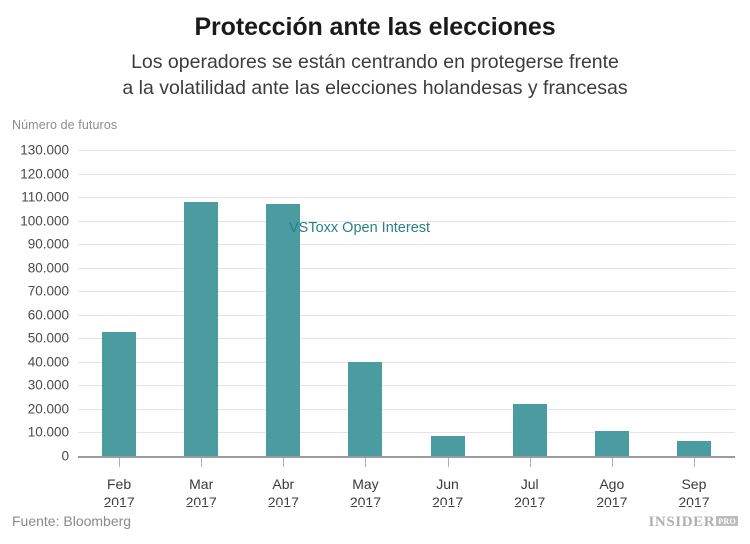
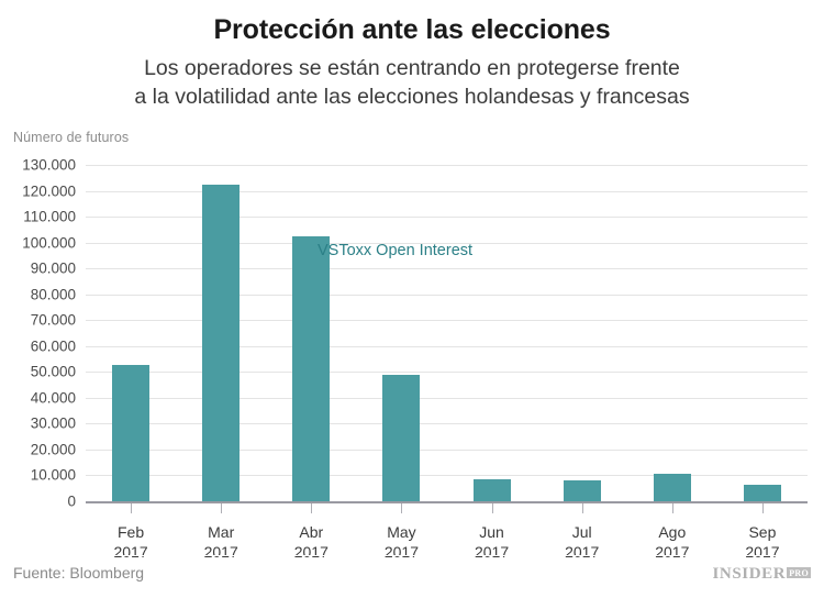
Mar 2017: 108000 -> 122000
Abr 2017: 107000 -> 102000
May 2017: 40000 -> 49000
Jul 2017: 22000 -> 8000
